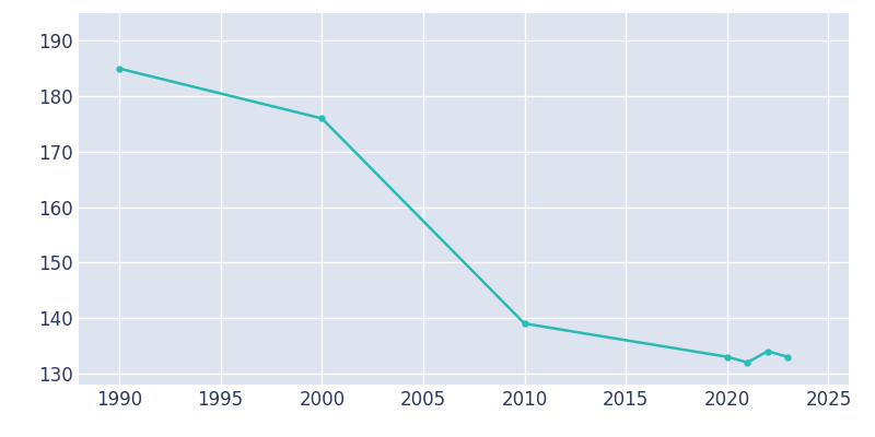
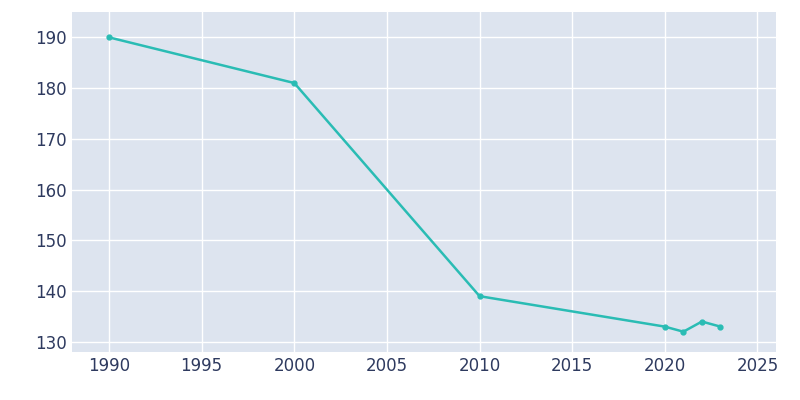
1990: 185 -> 190
2000: 176 -> 181
